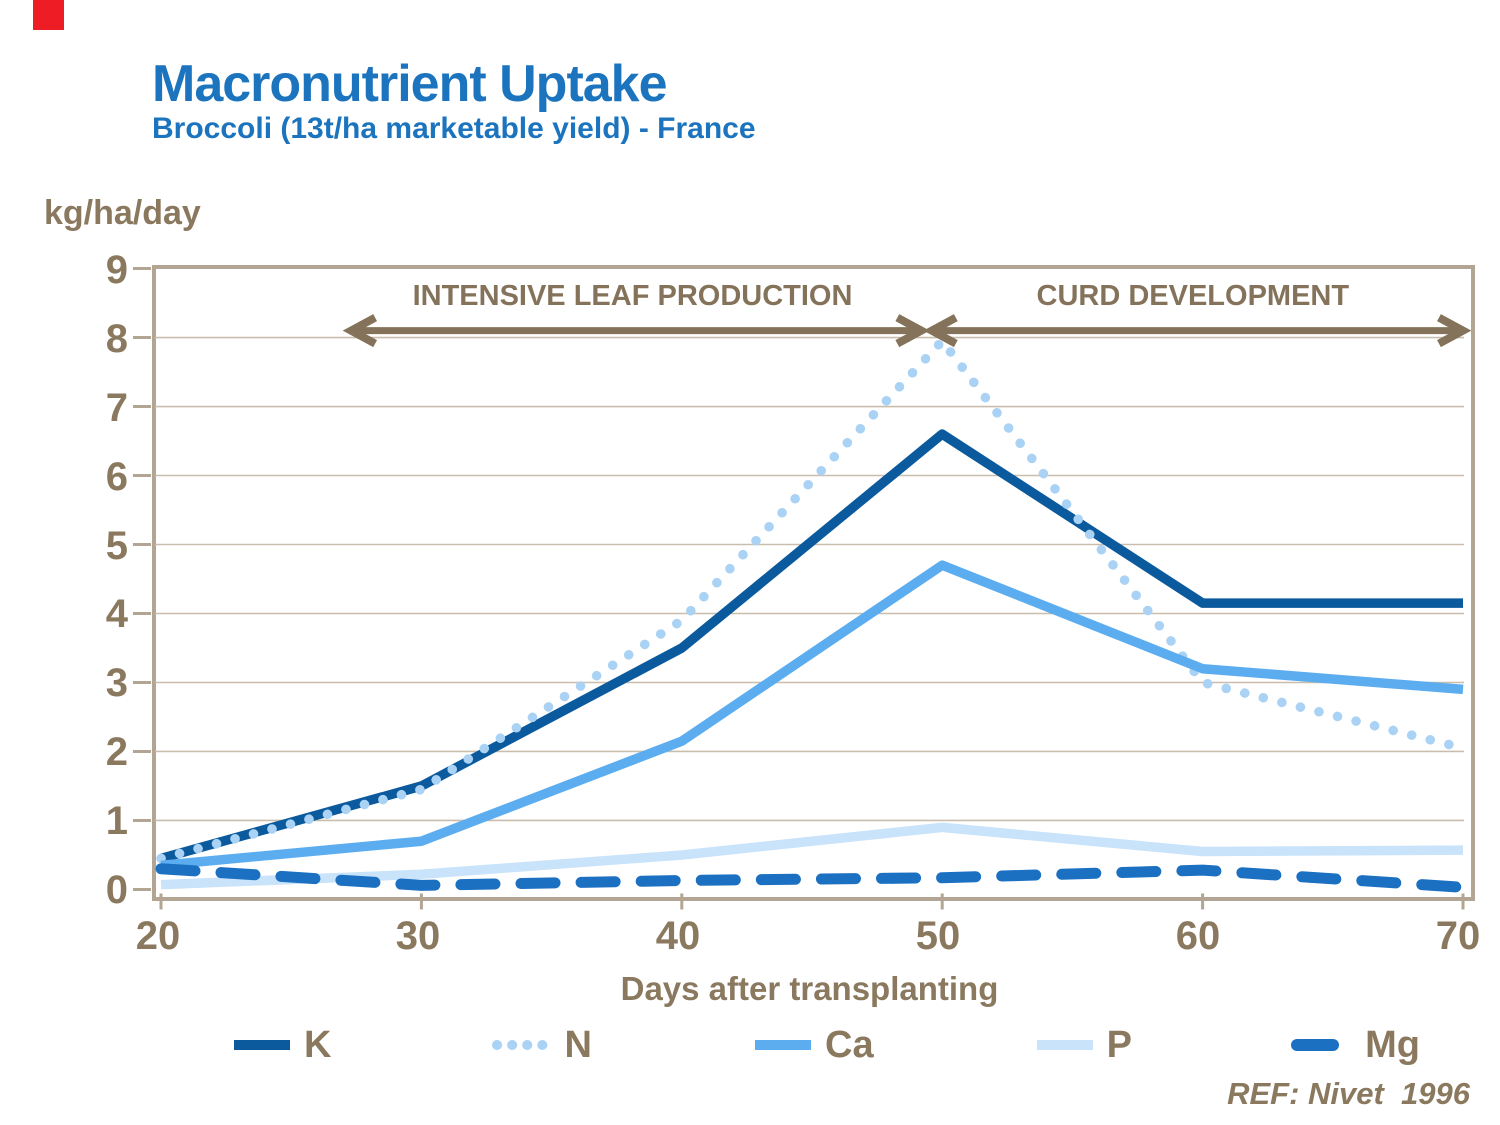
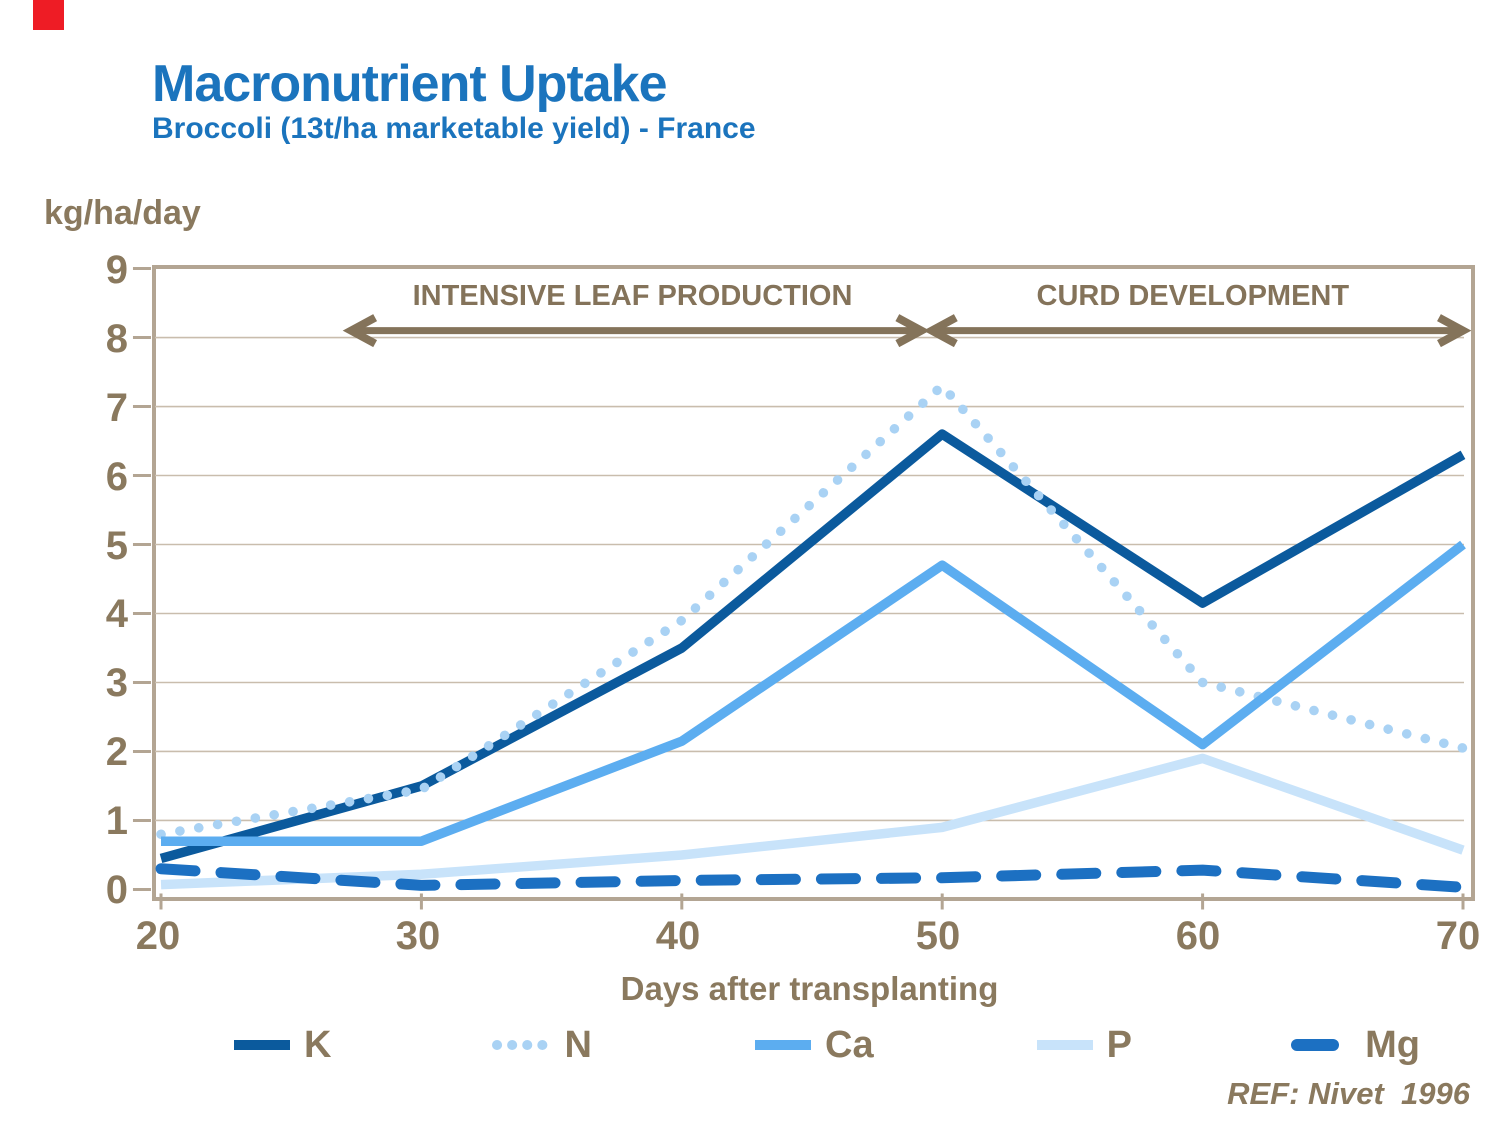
N/20: 0.5 -> 0.8
Ca/20: 0.3 -> 0.7
N/50: 8.0 -> 7.3
Ca/60: 3.2 -> 2.1
P/60: 0.6 -> 1.9
K/70: 4.2 -> 6.3
Ca/70: 2.9 -> 5.0
